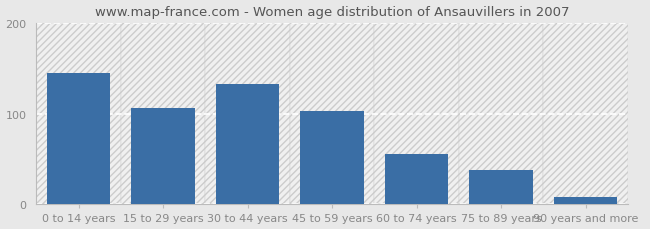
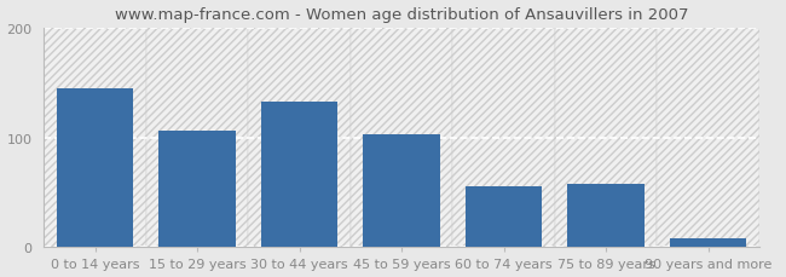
75 to 89 years: 38 -> 58
